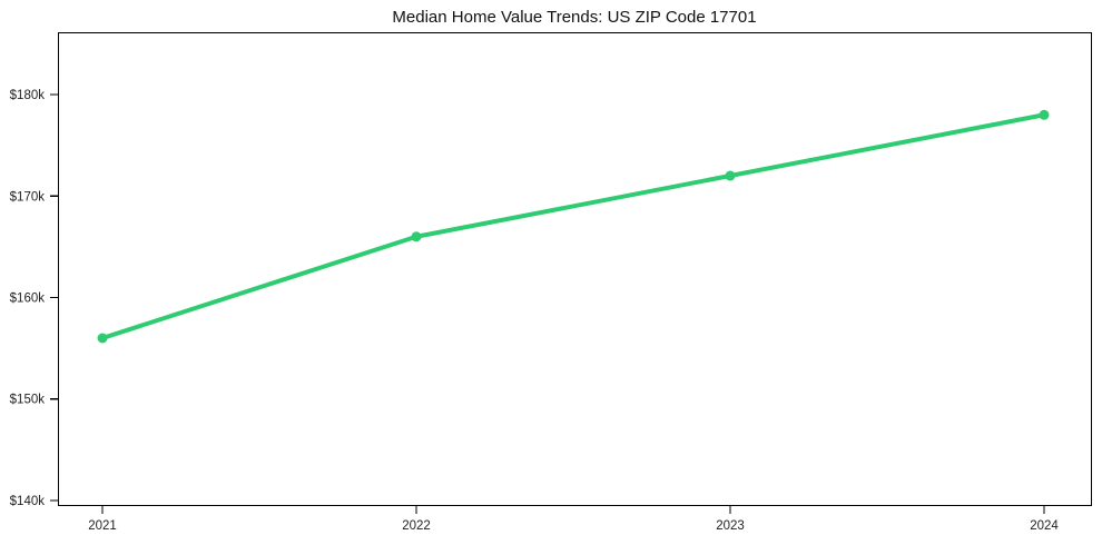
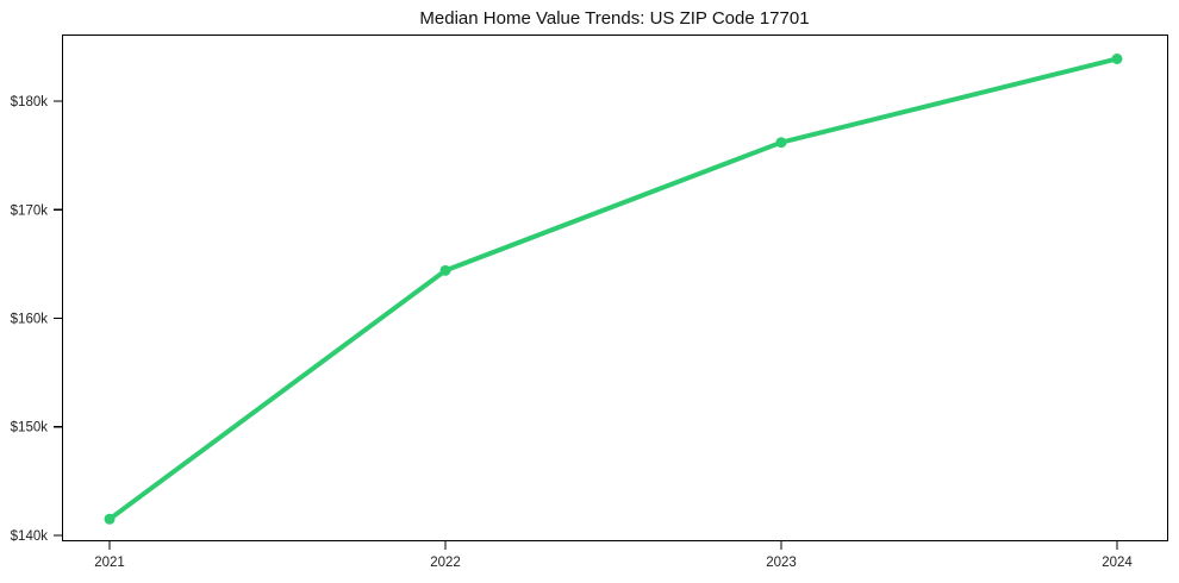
2021: $156k -> $142k
2022: $166k -> $164k
2023: $172k -> $176k
2024: $178k -> $184k
